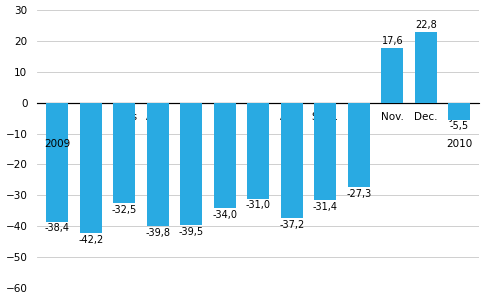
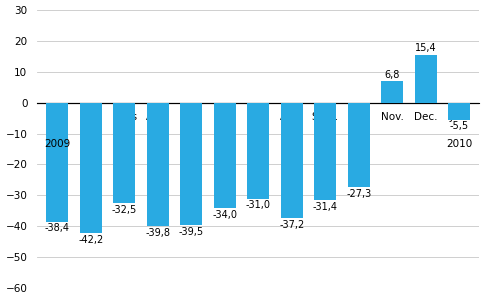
Nov.: 17,6 -> 6,8
Dec.: 22,8 -> 15,4
